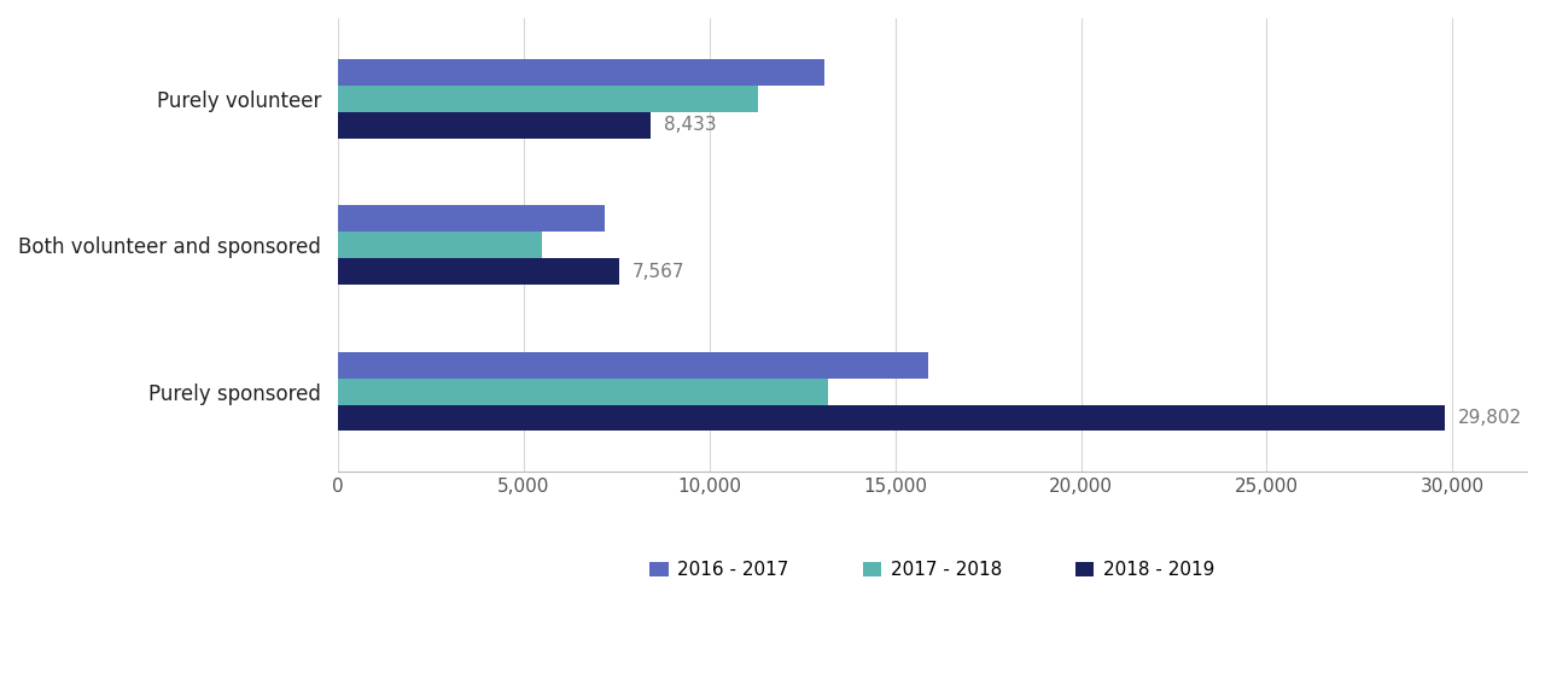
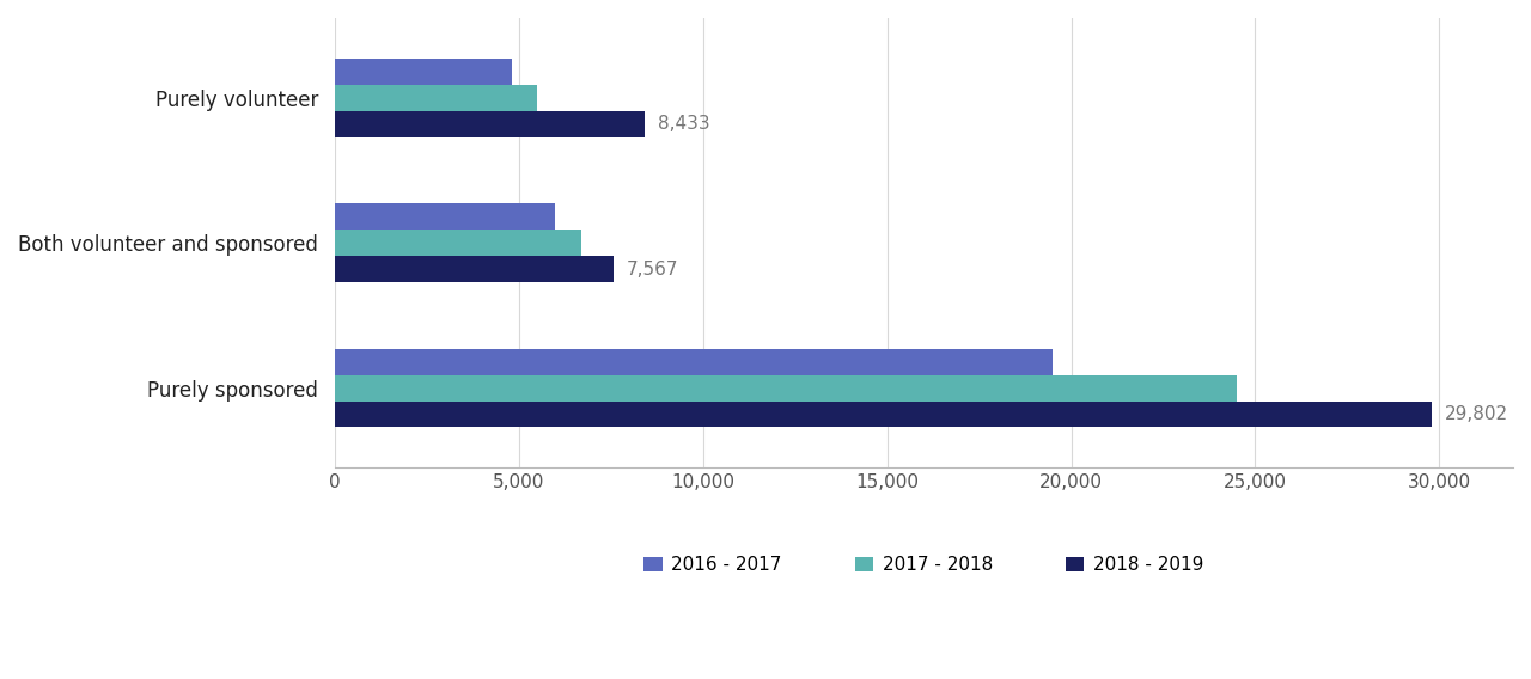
2016 - 2017/Purely volunteer: 13,100 -> 4,800
2017 - 2018/Purely volunteer: 11,300 -> 5,500
2016 - 2017/Both volunteer and sponsored: 7,200 -> 6,000
2017 - 2018/Both volunteer and sponsored: 5,500 -> 6,700
2016 - 2017/Purely sponsored: 15,900 -> 19,500
2017 - 2018/Purely sponsored: 13,200 -> 24,500
